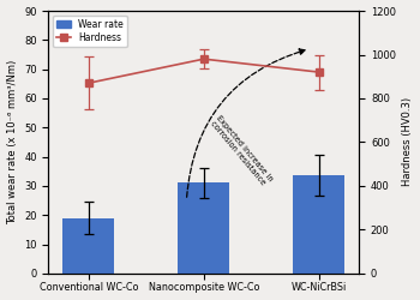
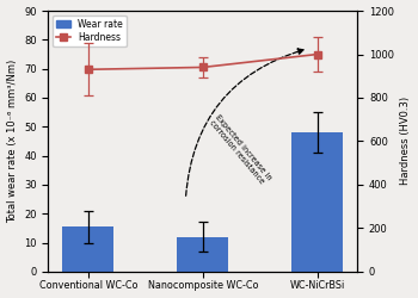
Wear rate/Conventional WC-Co: 19.0 -> 15.5
Hardness/Conventional WC-Co: 870 -> 930
Wear rate/Nanocomposite WC-Co: 31.0 -> 12.0
Hardness/Nanocomposite WC-Co: 980 -> 940
Wear rate/WC-NiCrBSi: 33.5 -> 48.0
Hardness/WC-NiCrBSi: 920 -> 1000
